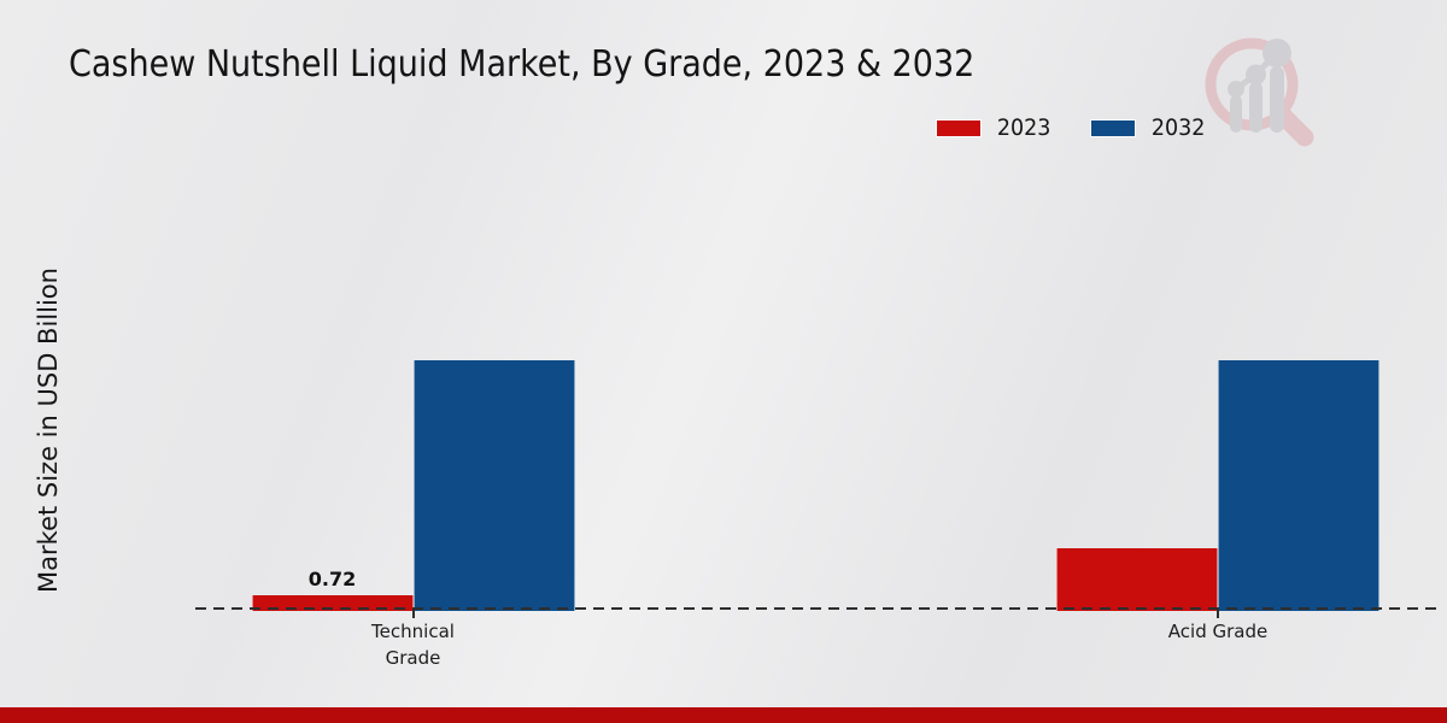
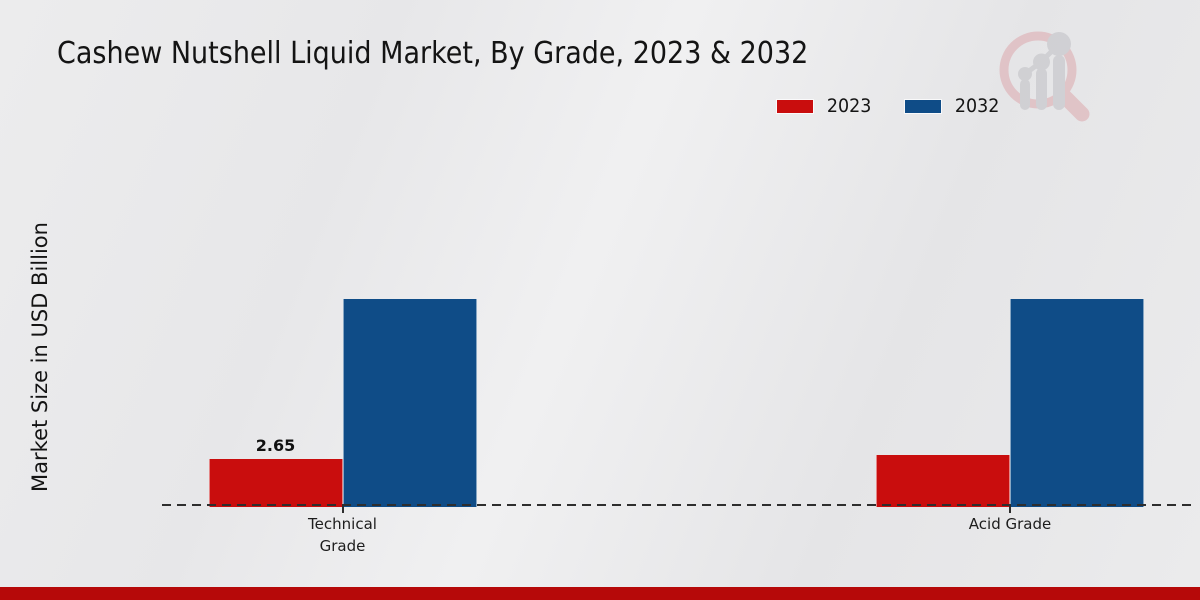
2023/Technical Grade: 0.72 -> 2.65
